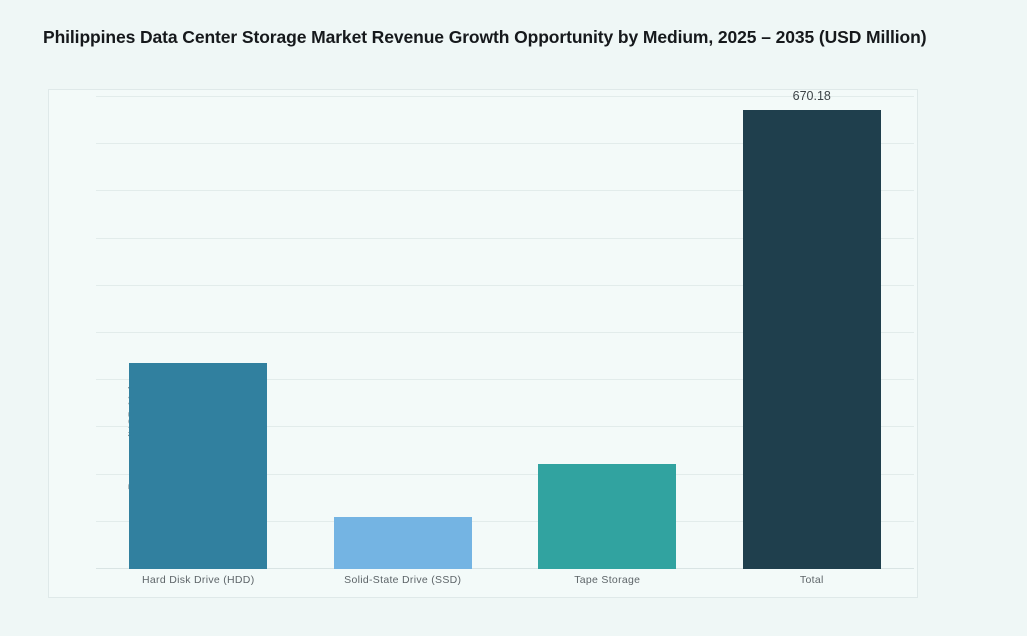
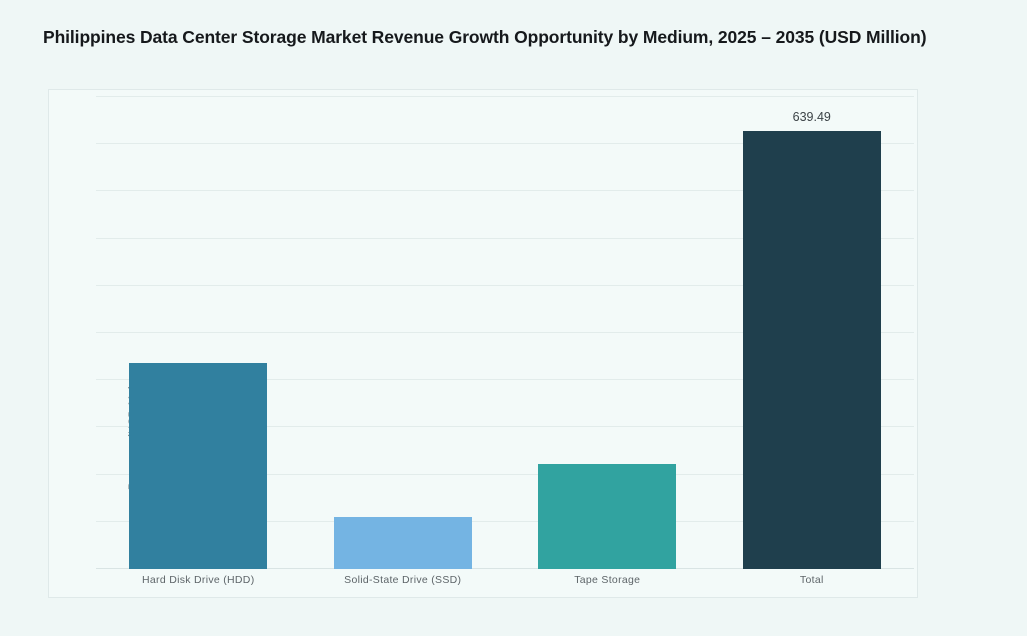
Total: 670.18 -> 639.49
